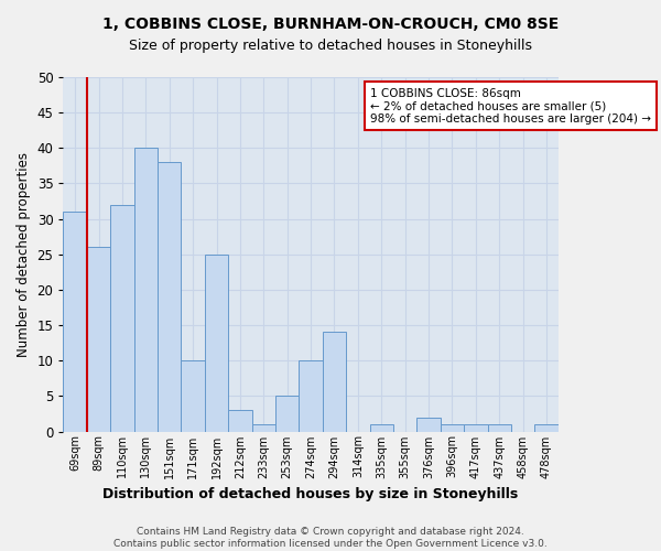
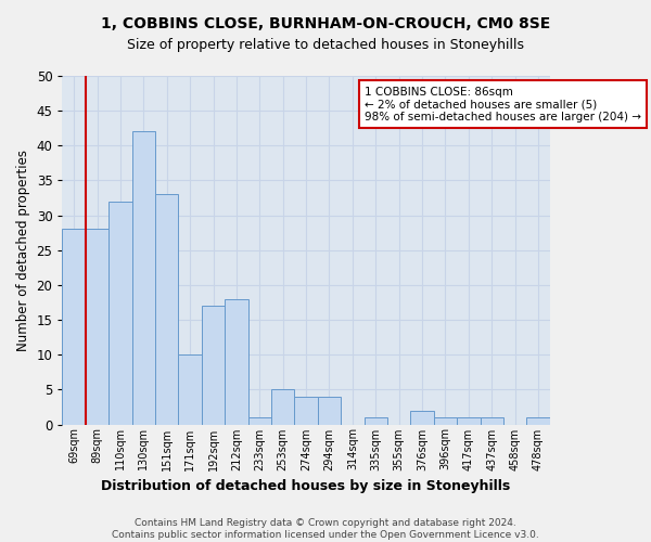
69sqm: 31 -> 28
89sqm: 26 -> 28
130sqm: 40 -> 42
151sqm: 38 -> 33
192sqm: 25 -> 17
212sqm: 3 -> 18
274sqm: 10 -> 4
294sqm: 14 -> 4
